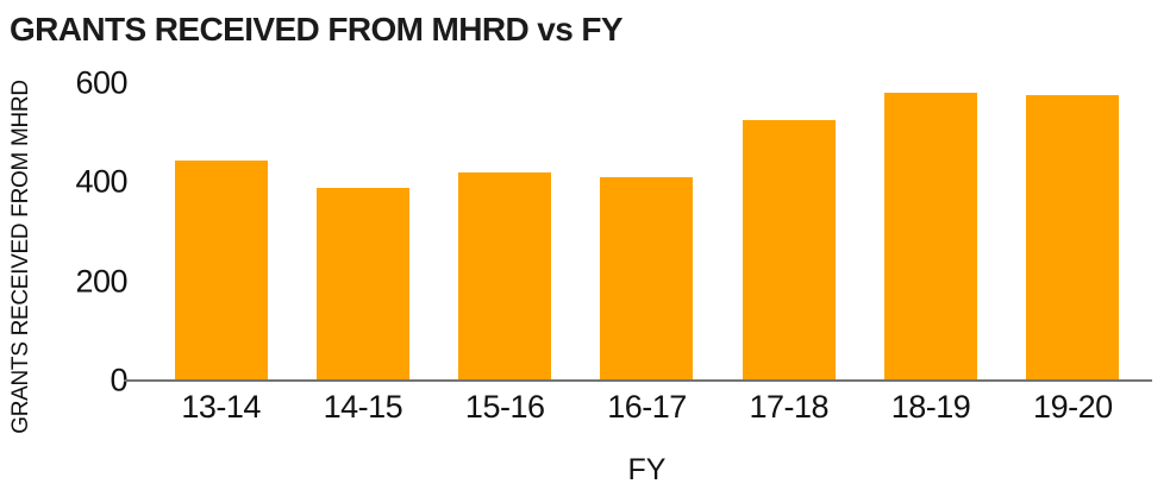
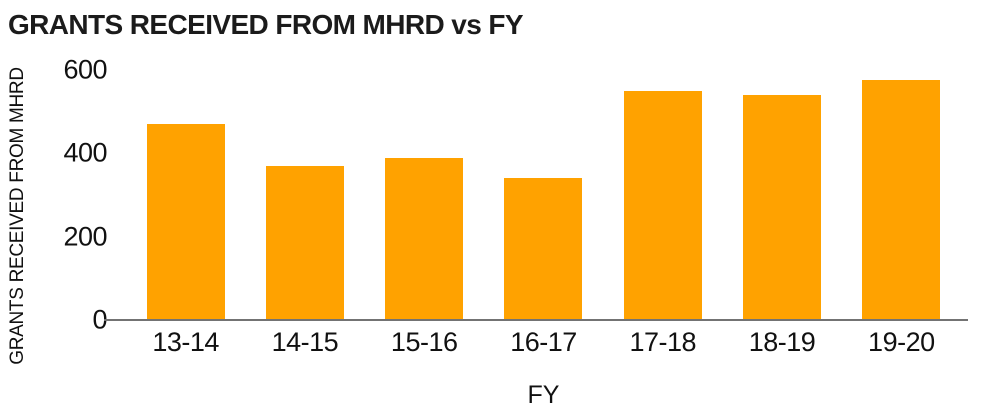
13-14: 440 -> 470
14-15: 390 -> 370
15-16: 420 -> 390
16-17: 410 -> 340
17-18: 520 -> 550
18-19: 580 -> 540
